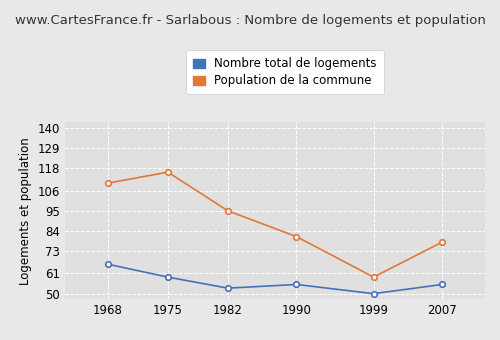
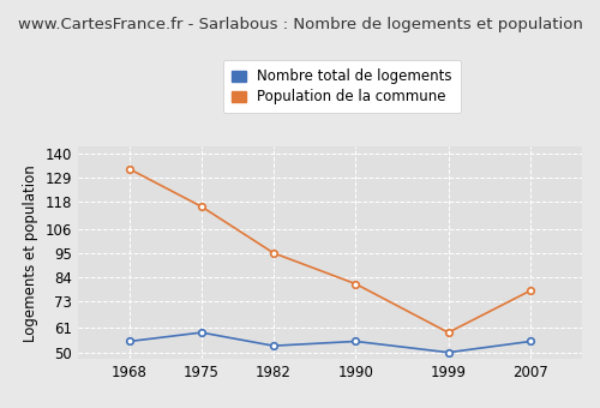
Nombre total de logements/1968: 66 -> 55
Population de la commune/1968: 110 -> 133
